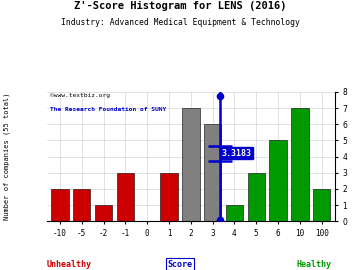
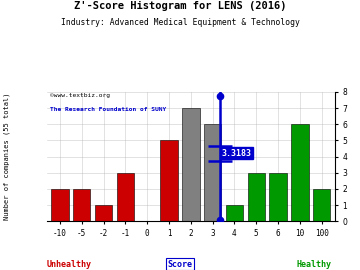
1: 3 -> 5
6: 5 -> 3
10: 7 -> 6
